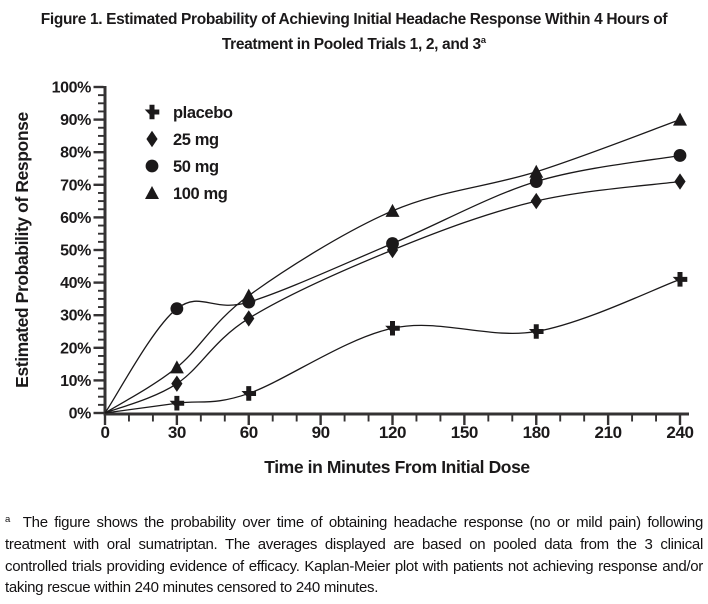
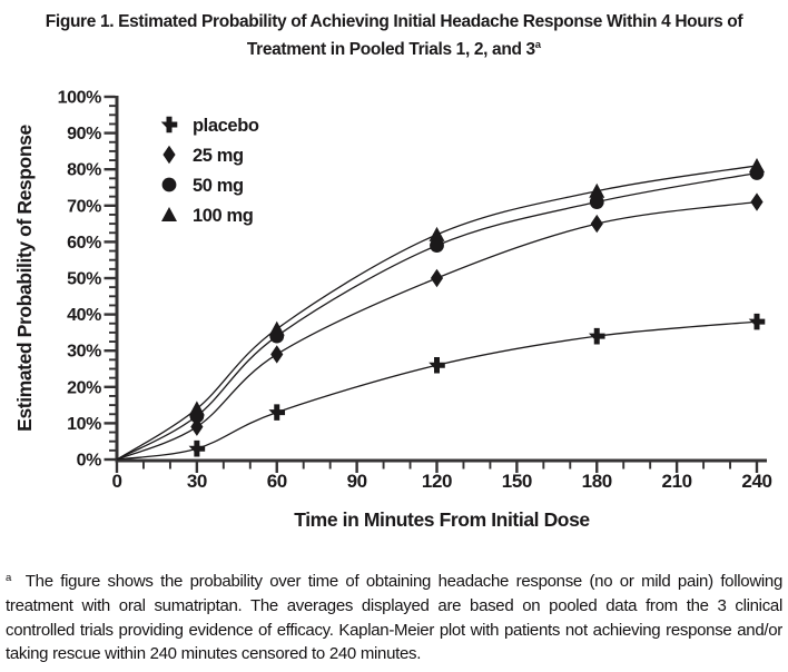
50 mg/30: 32% -> 12%
placebo/60: 6% -> 13%
50 mg/120: 52% -> 59%
placebo/180: 25% -> 34%
placebo/240: 41% -> 38%
100 mg/240: 90% -> 81%
